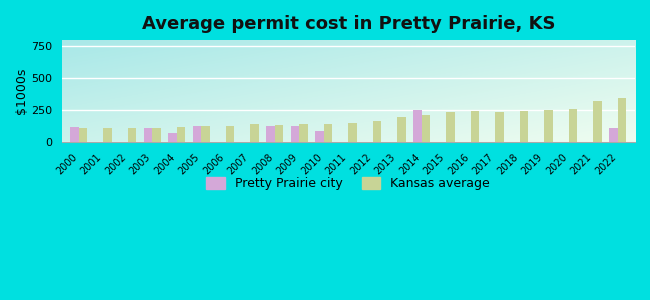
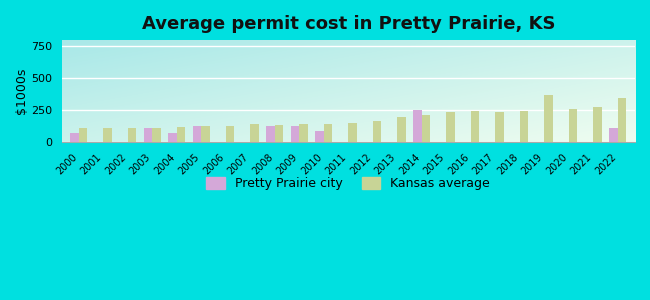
Pretty Prairie city/2000: 120 -> 70
Kansas average/2019: 250 -> 370
Kansas average/2021: 320 -> 280
